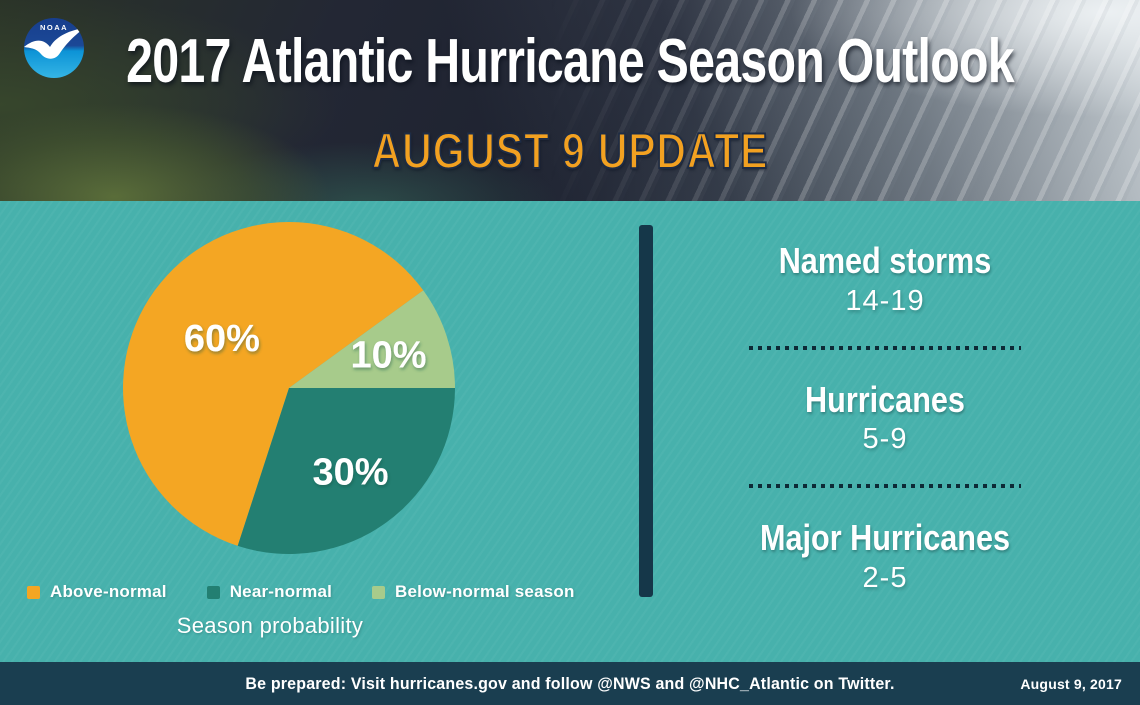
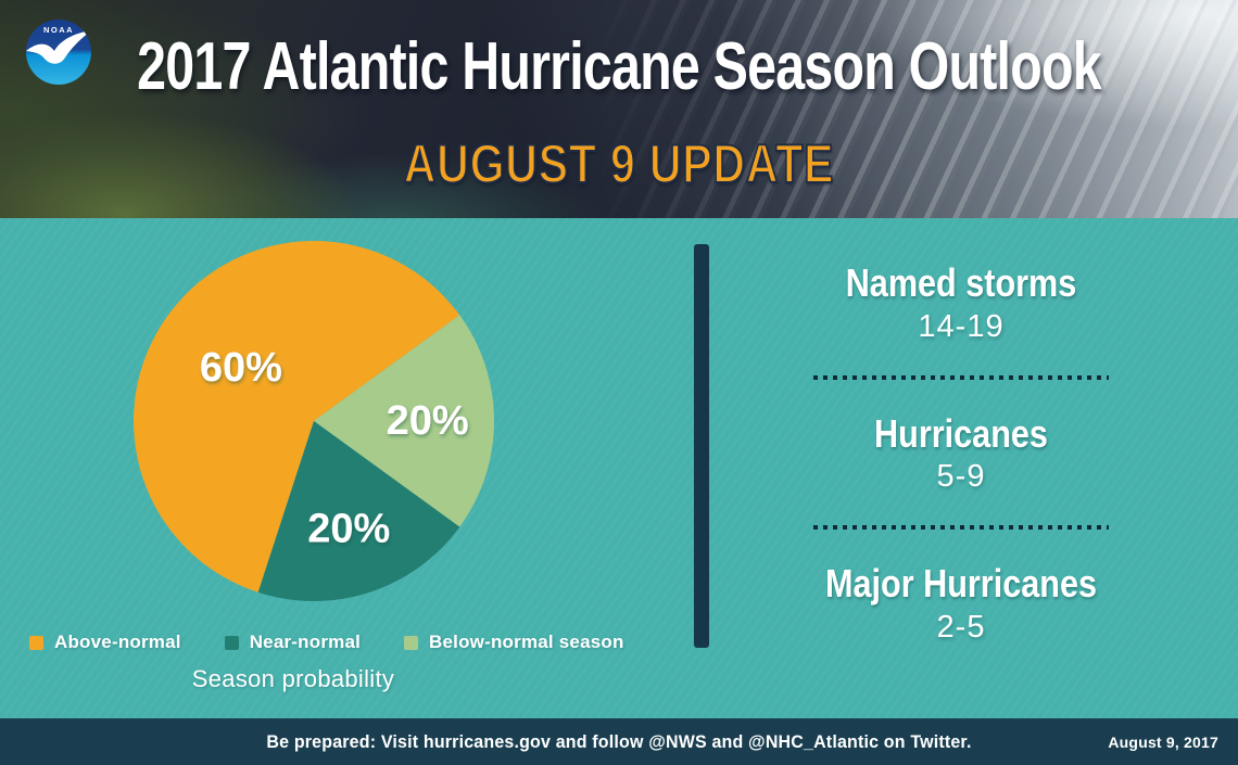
Near-normal: 30% -> 20%
Below-normal season: 10% -> 20%
